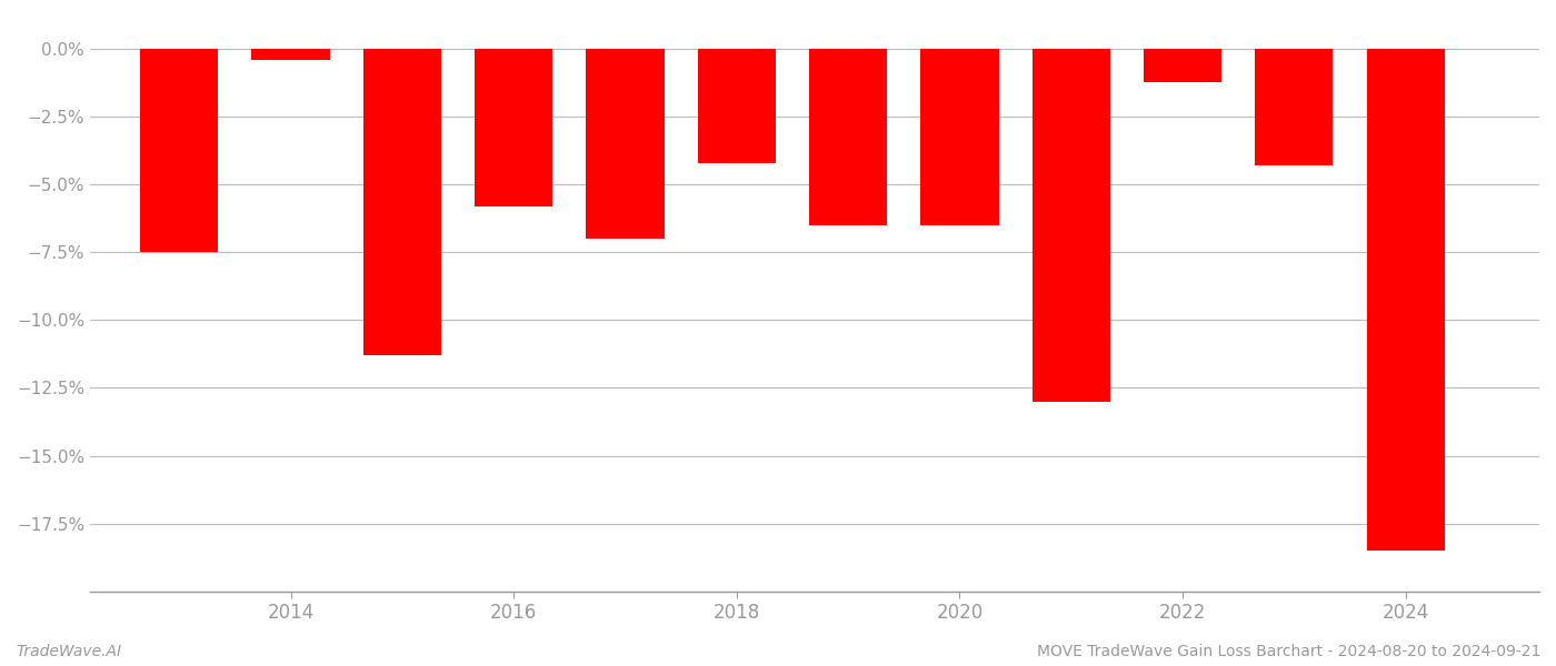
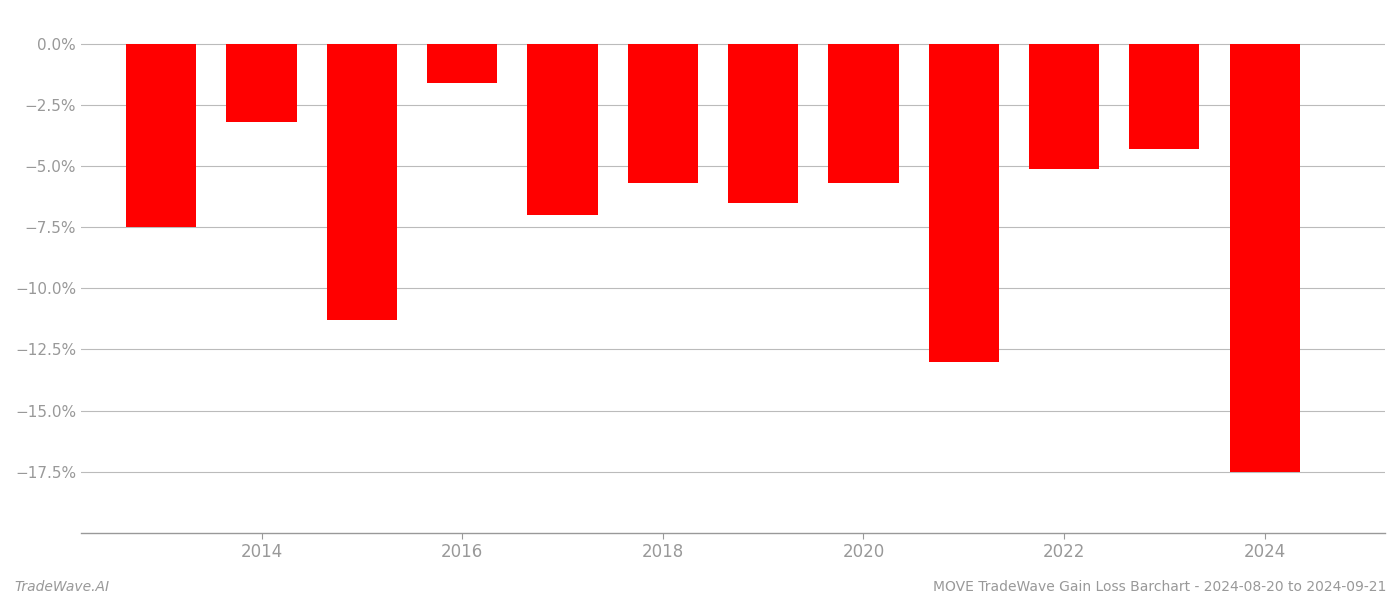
2014: -0.4% -> -3.2%
2016: -5.8% -> -1.6%
2018: -4.2% -> -5.7%
2020: -6.5% -> -5.7%
2022: -1.2% -> -5.1%
2024: -18.5% -> -17.5%
